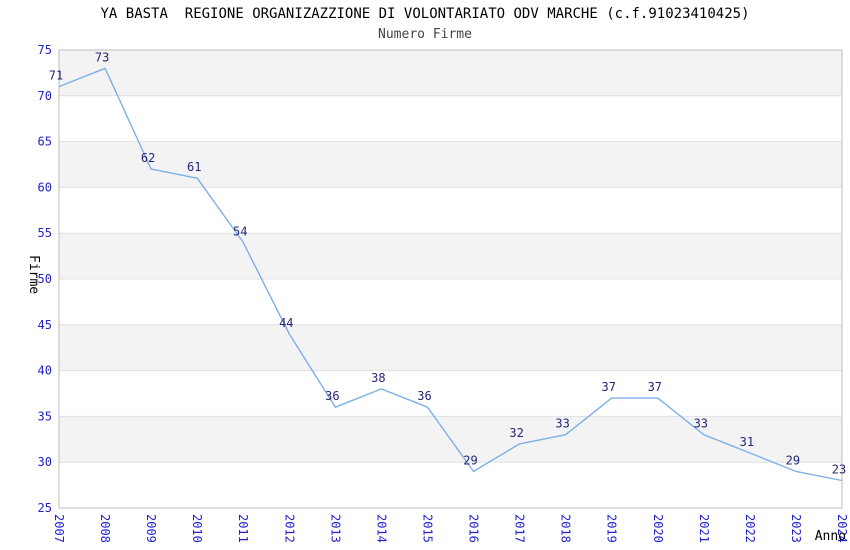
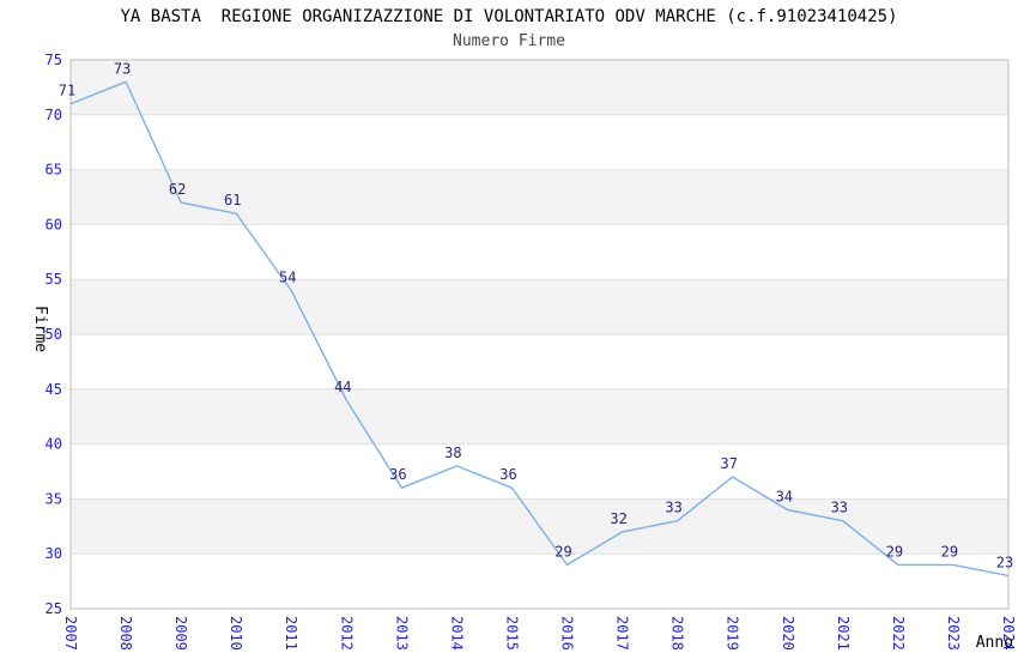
2020: 37 -> 34
2022: 31 -> 29
